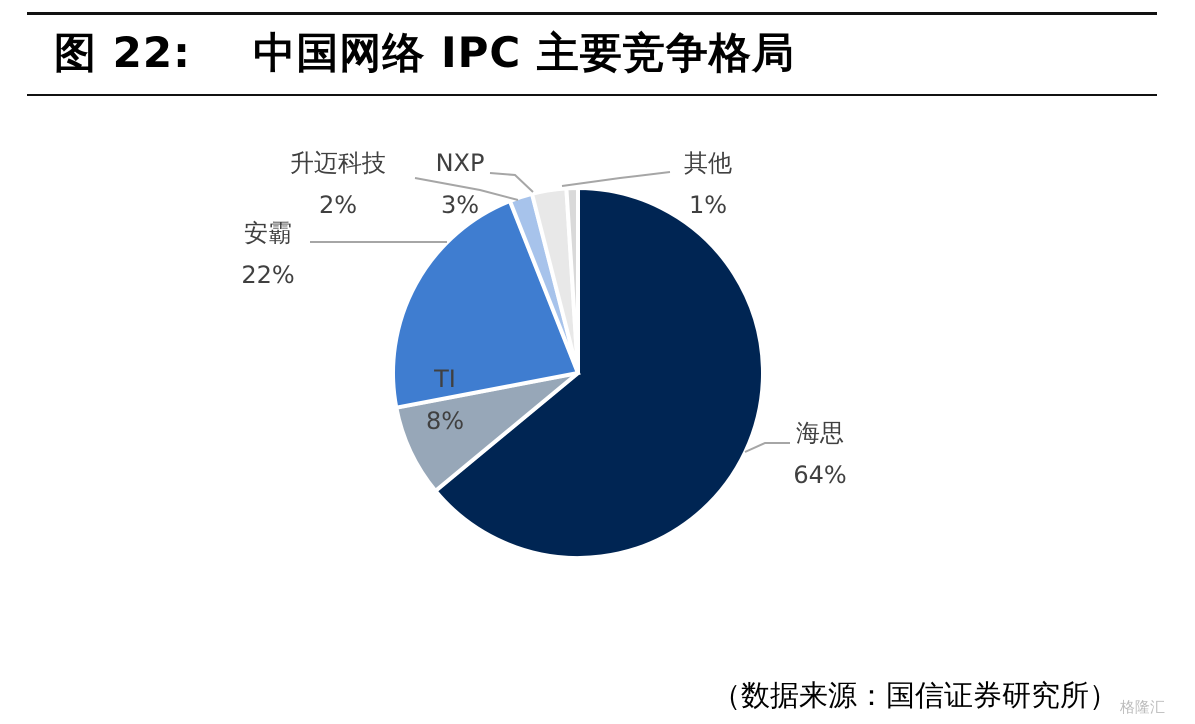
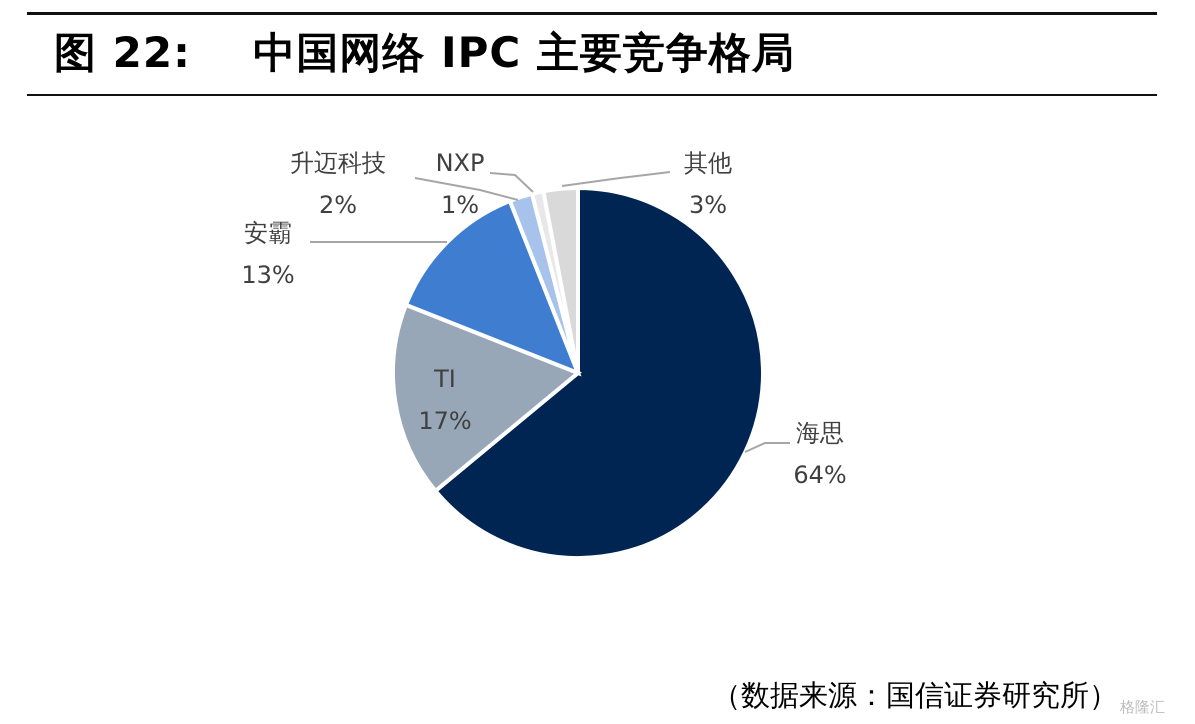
TI: 8% -> 17%
安霸: 22% -> 13%
NXP: 3% -> 1%
其他: 1% -> 3%
